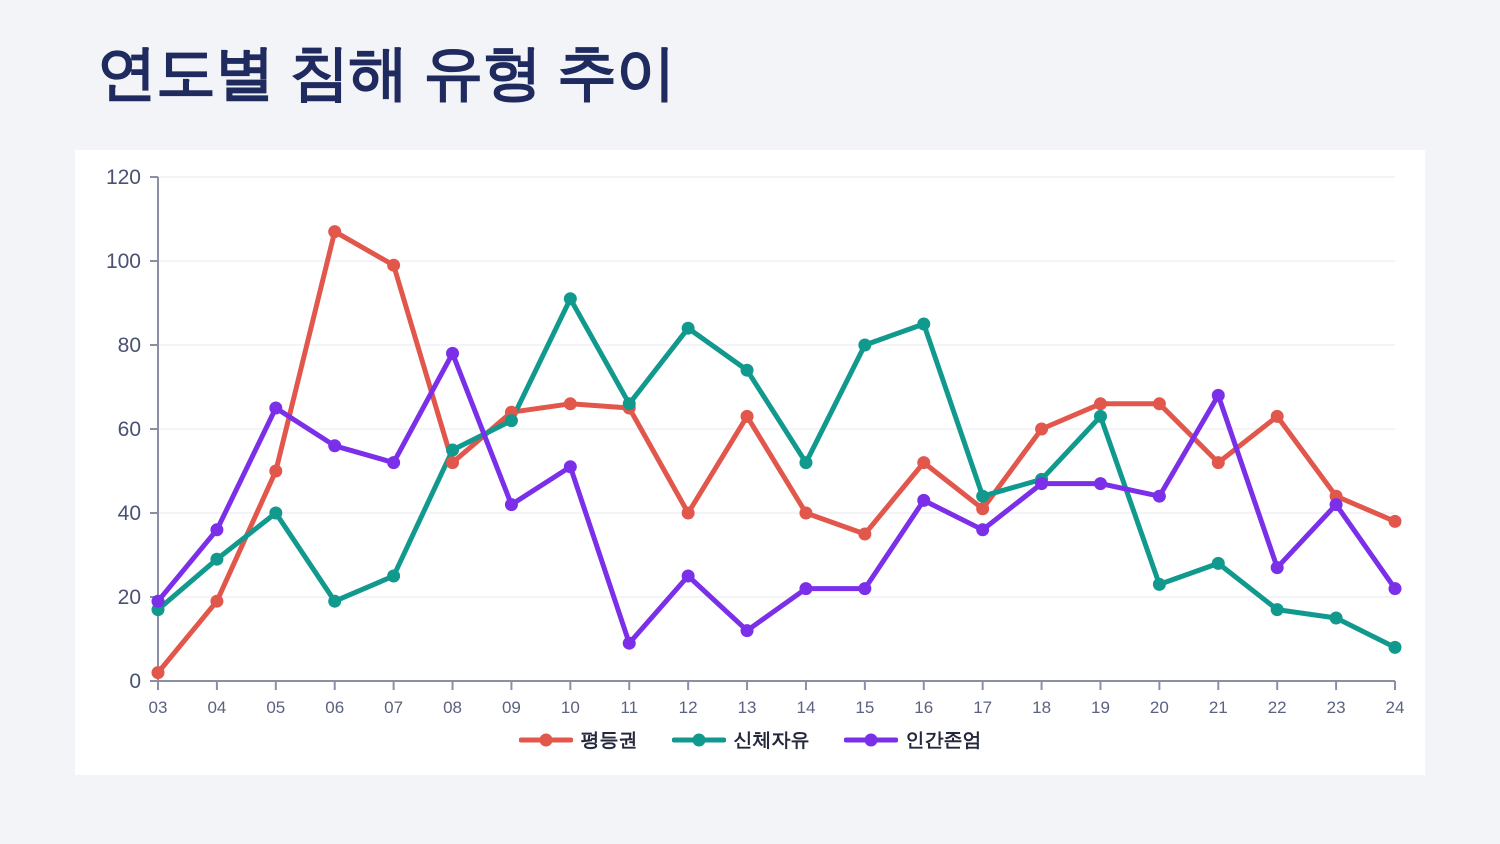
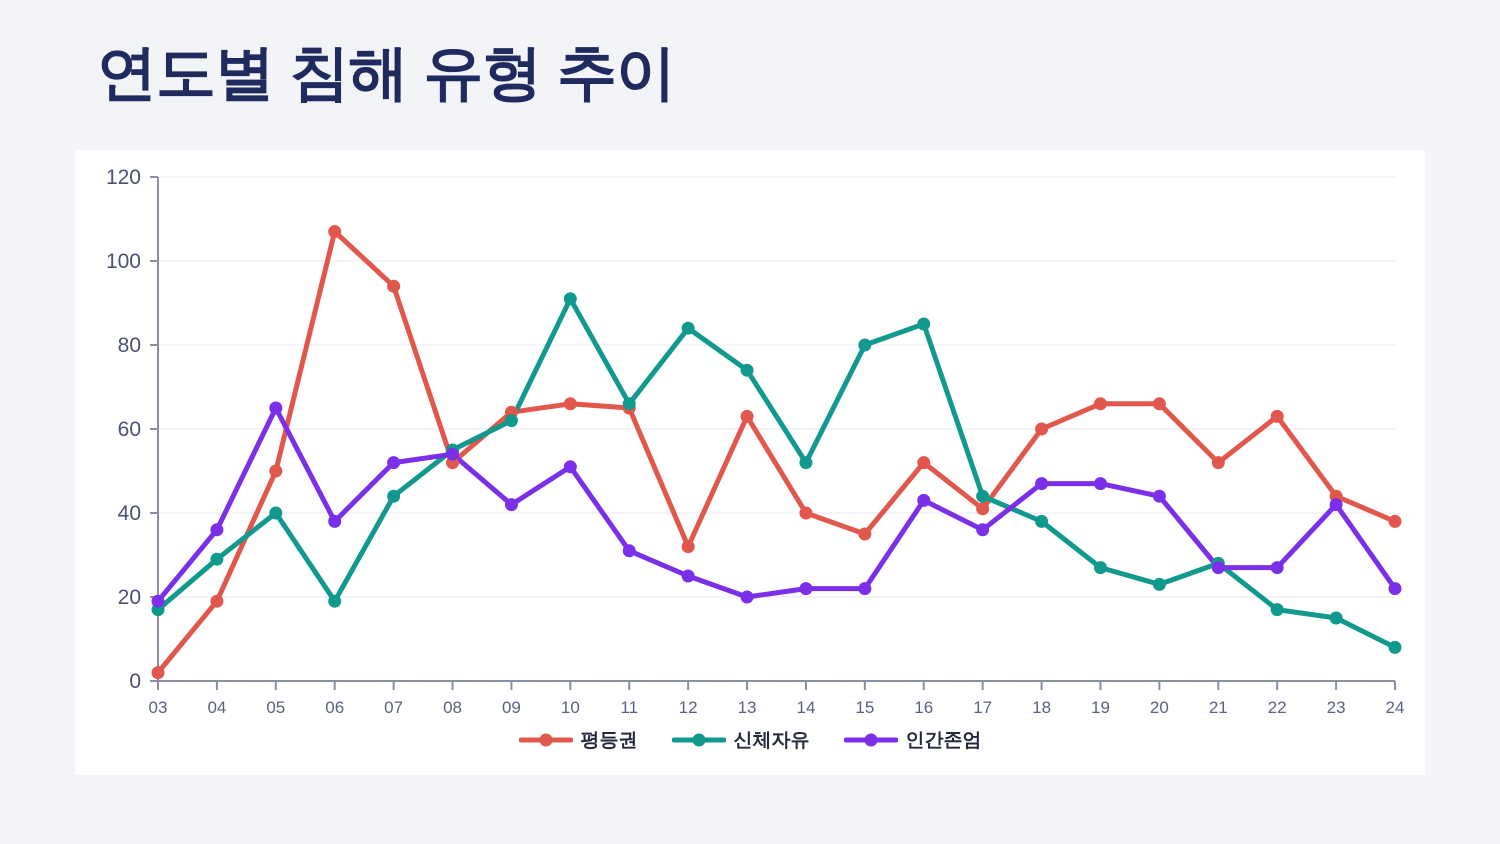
인간존엄/06: 56 -> 38
평등권/07: 99 -> 94
신체자유/07: 25 -> 44
인간존엄/08: 78 -> 54
인간존엄/11: 9 -> 31
평등권/12: 40 -> 32
인간존엄/13: 12 -> 20
신체자유/18: 48 -> 38
신체자유/19: 63 -> 27
인간존엄/21: 68 -> 27
